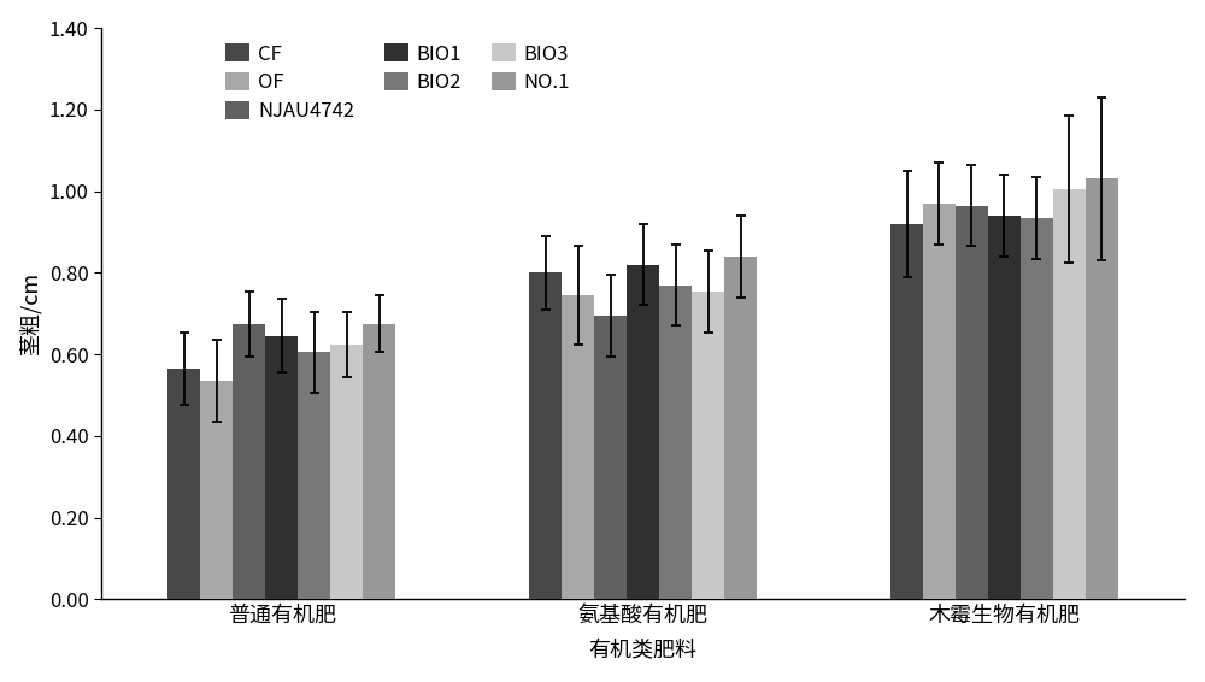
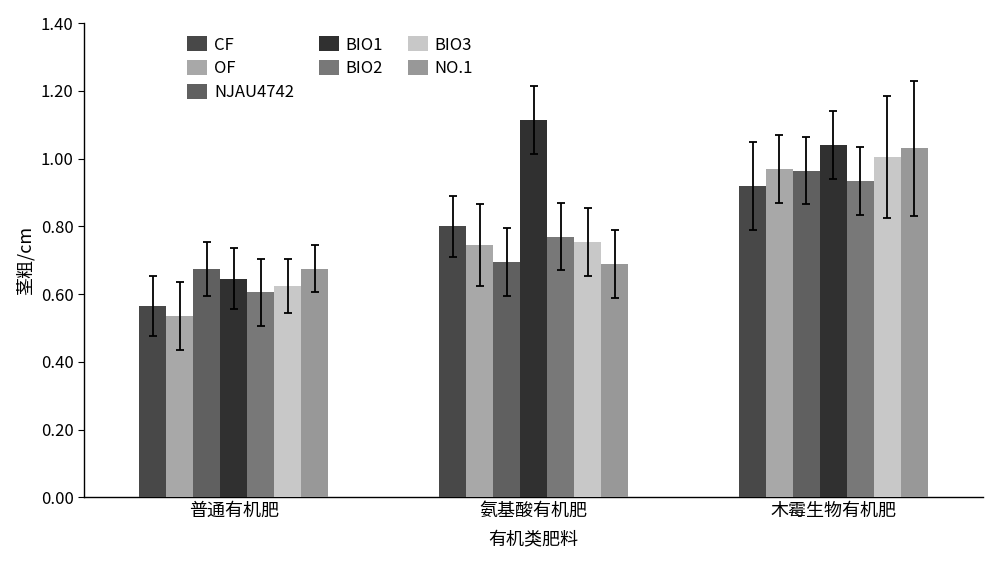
BIO1/氨基酸有机肥: 0.820 -> 1.115
NO.1/氨基酸有机肥: 0.840 -> 0.690
BIO1/木霉生物有机肥: 0.940 -> 1.040
